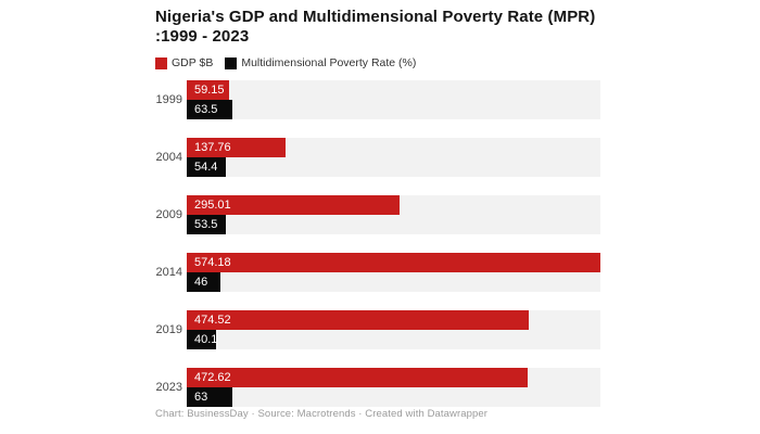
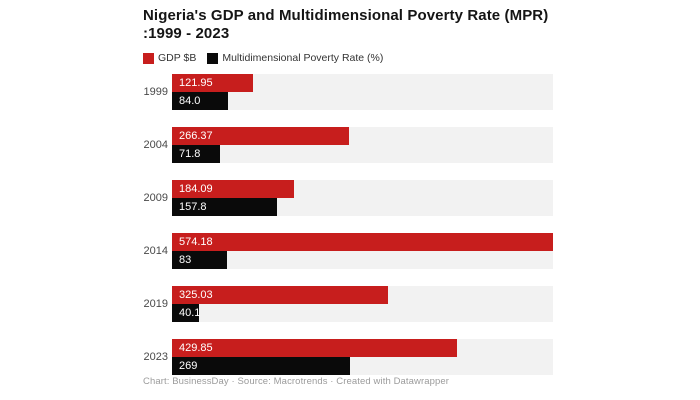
GDP $B/1999: 59.15 -> 121.95
Multidimensional Poverty Rate (%)/1999: 63.5 -> 84.0
GDP $B/2004: 137.76 -> 266.37
Multidimensional Poverty Rate (%)/2004: 54.4 -> 71.8
GDP $B/2009: 295.01 -> 184.09
Multidimensional Poverty Rate (%)/2009: 53.5 -> 157.8
Multidimensional Poverty Rate (%)/2014: 46 -> 83
GDP $B/2019: 474.52 -> 325.03
GDP $B/2023: 472.62 -> 429.85
Multidimensional Poverty Rate (%)/2023: 63 -> 269
